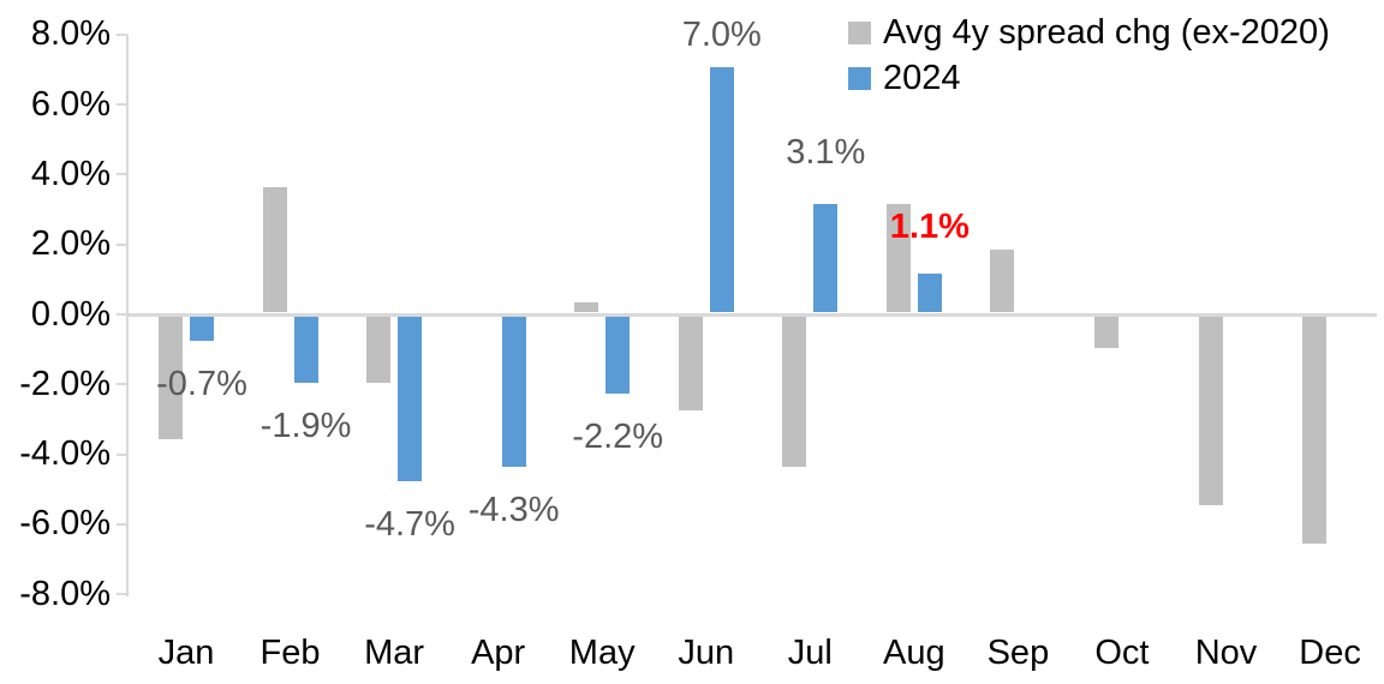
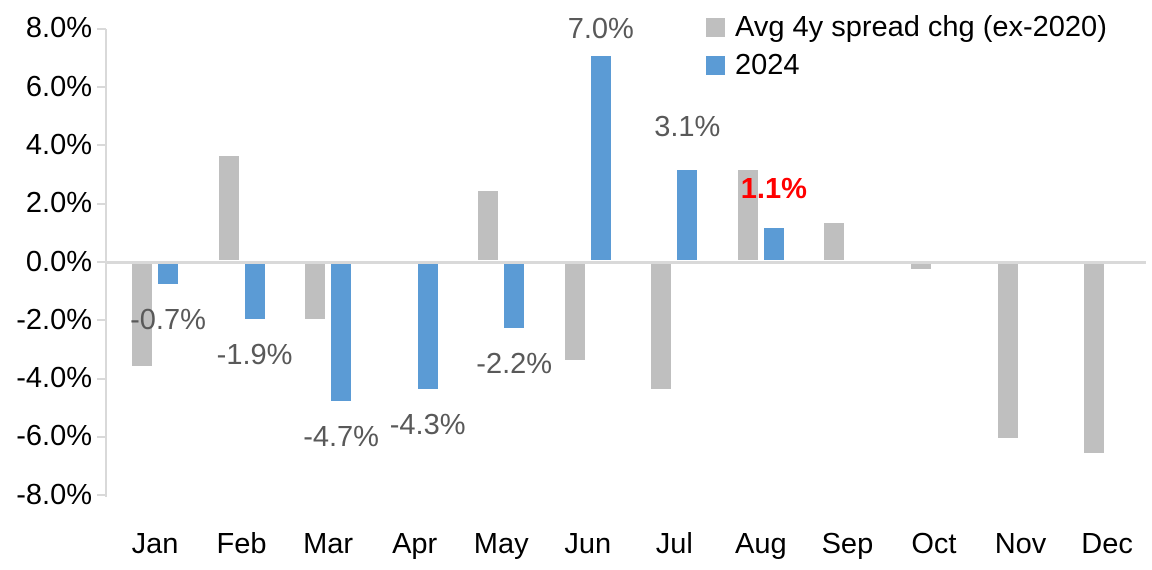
Avg 4y spread chg (ex-2020)/May: 0.3% -> 2.4%
Avg 4y spread chg (ex-2020)/Jun: -2.7% -> -3.3%
Avg 4y spread chg (ex-2020)/Sep: 1.8% -> 1.3%
Avg 4y spread chg (ex-2020)/Oct: -0.9% -> -0.2%
Avg 4y spread chg (ex-2020)/Nov: -5.4% -> -6.0%
